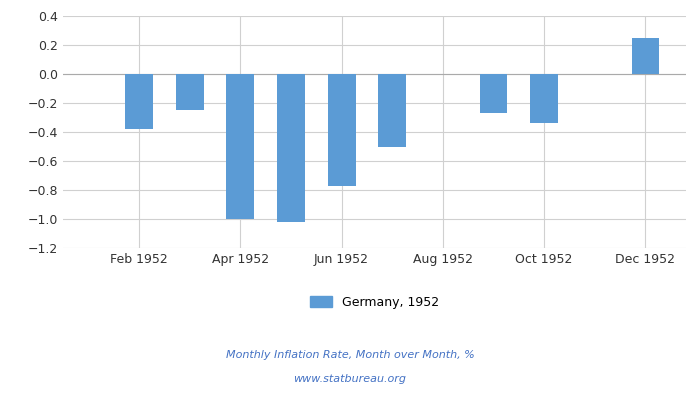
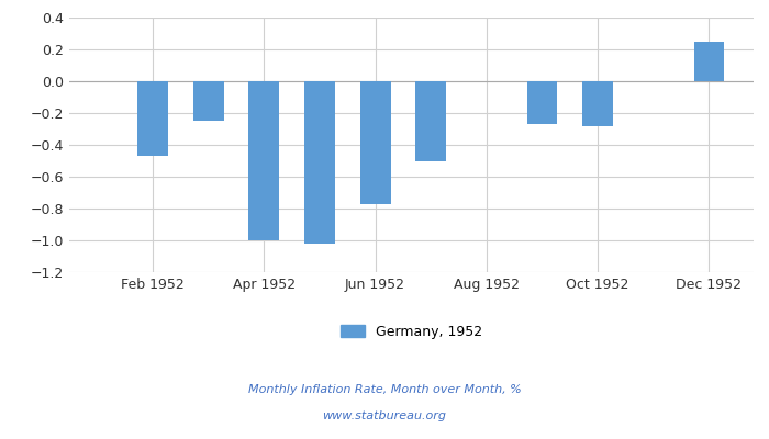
Feb 1952: -0.38 -> -0.47
Oct 1952: -0.34 -> -0.28
